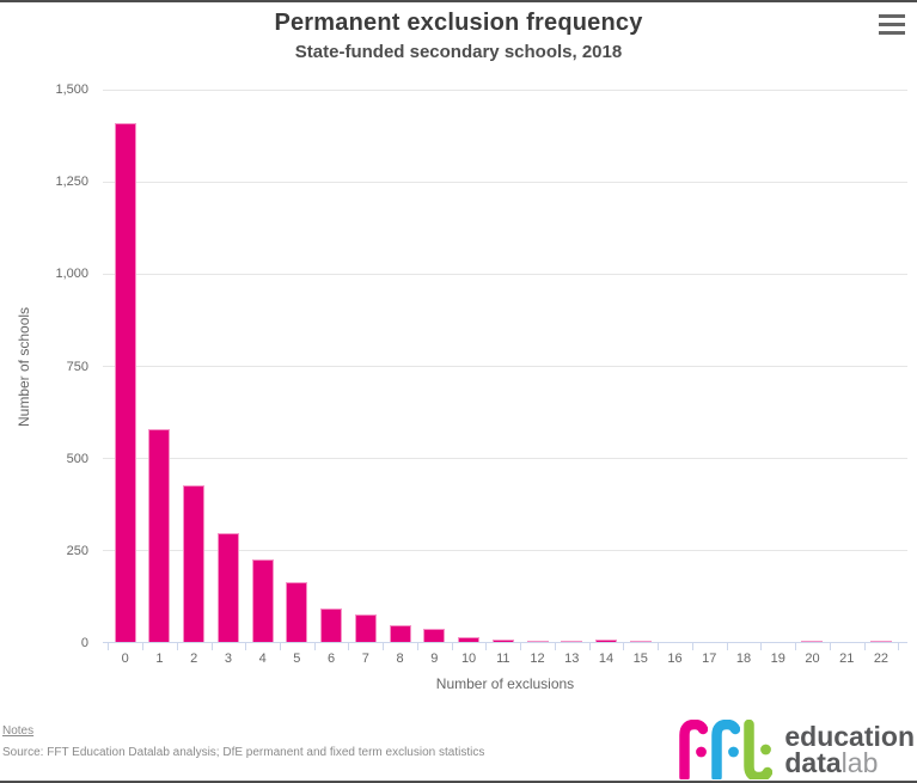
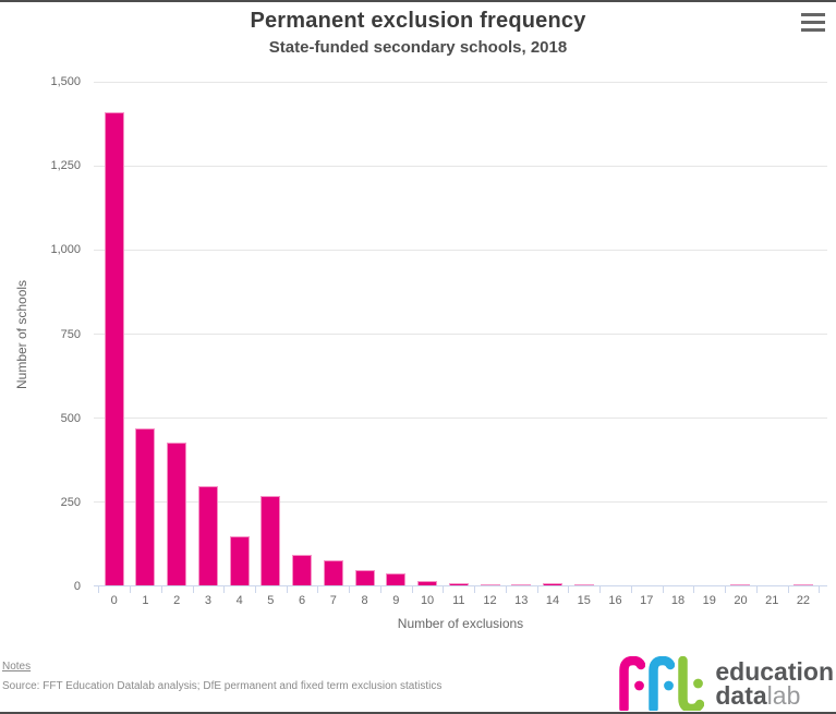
1: 580 -> 470
4: 230 -> 150
5: 160 -> 270
